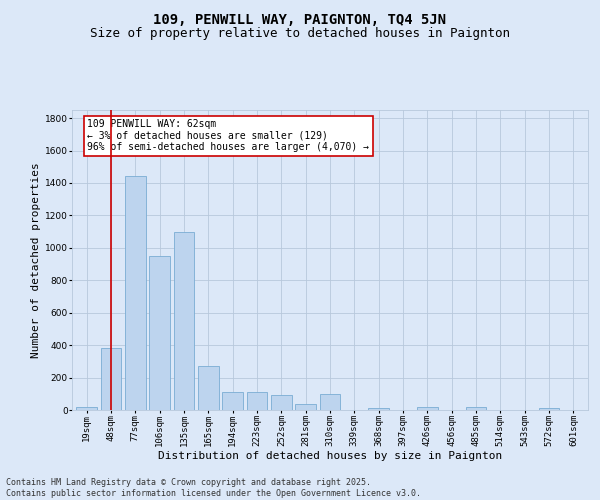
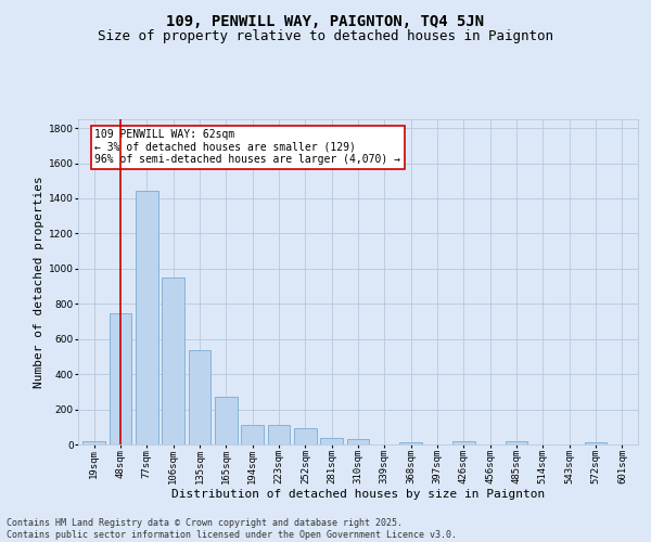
48sqm: 380 -> 740
135sqm: 1100 -> 540
310sqm: 100 -> 30
